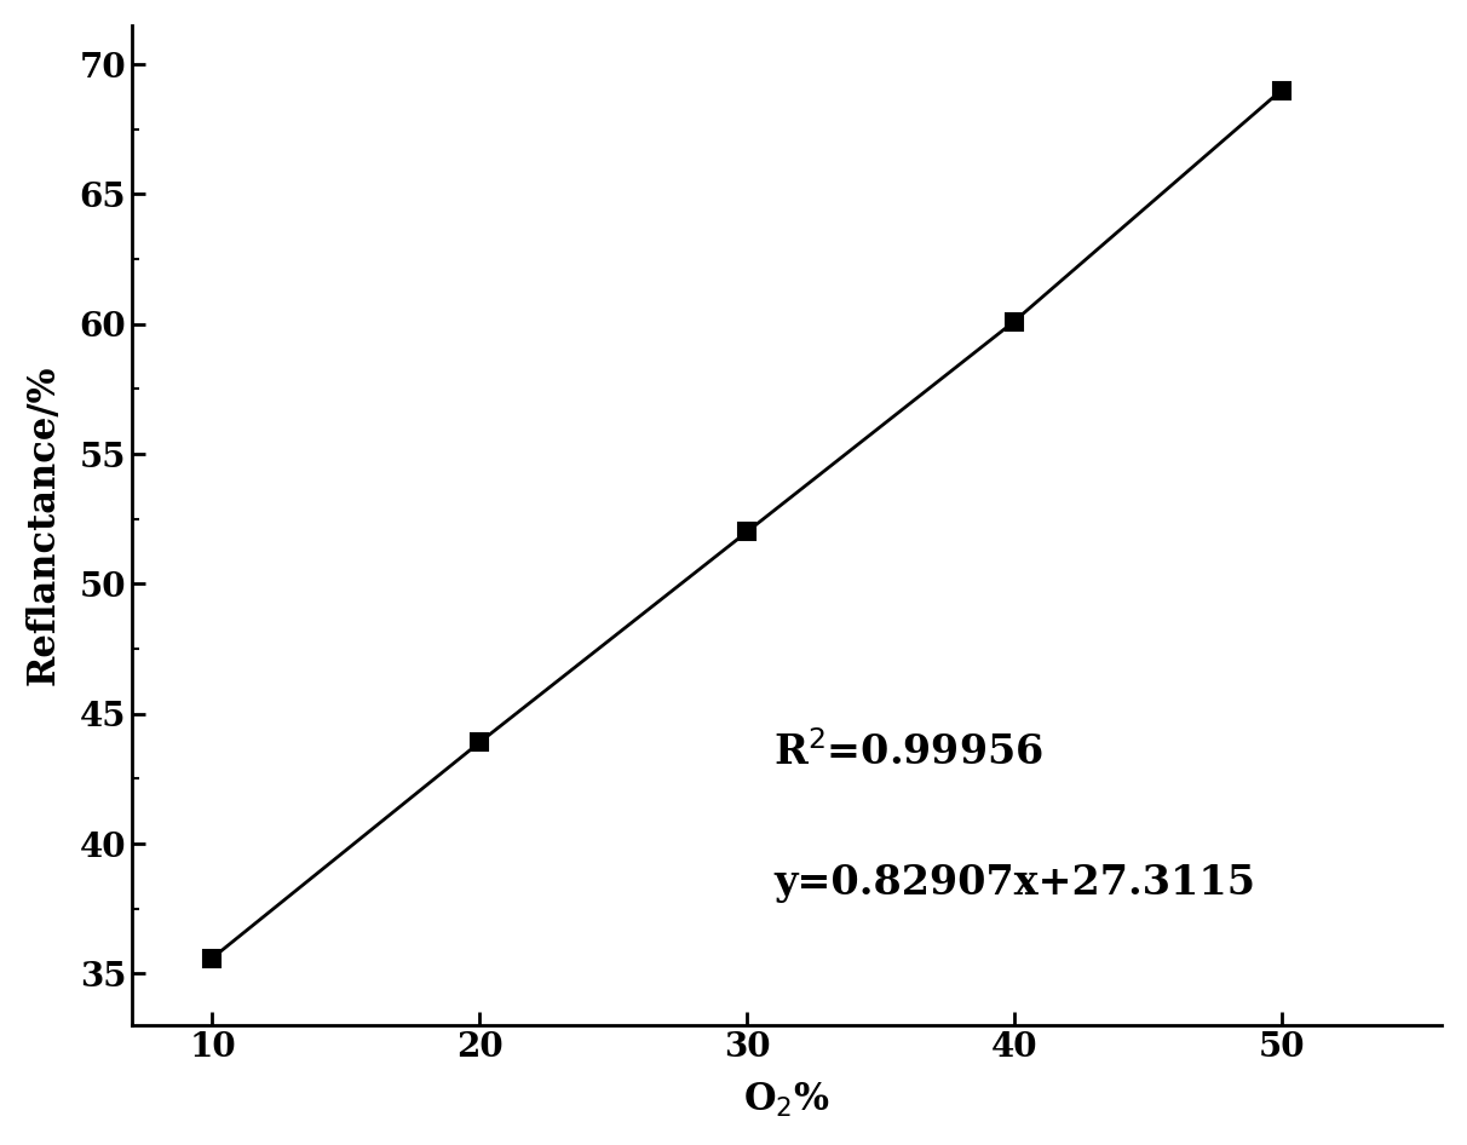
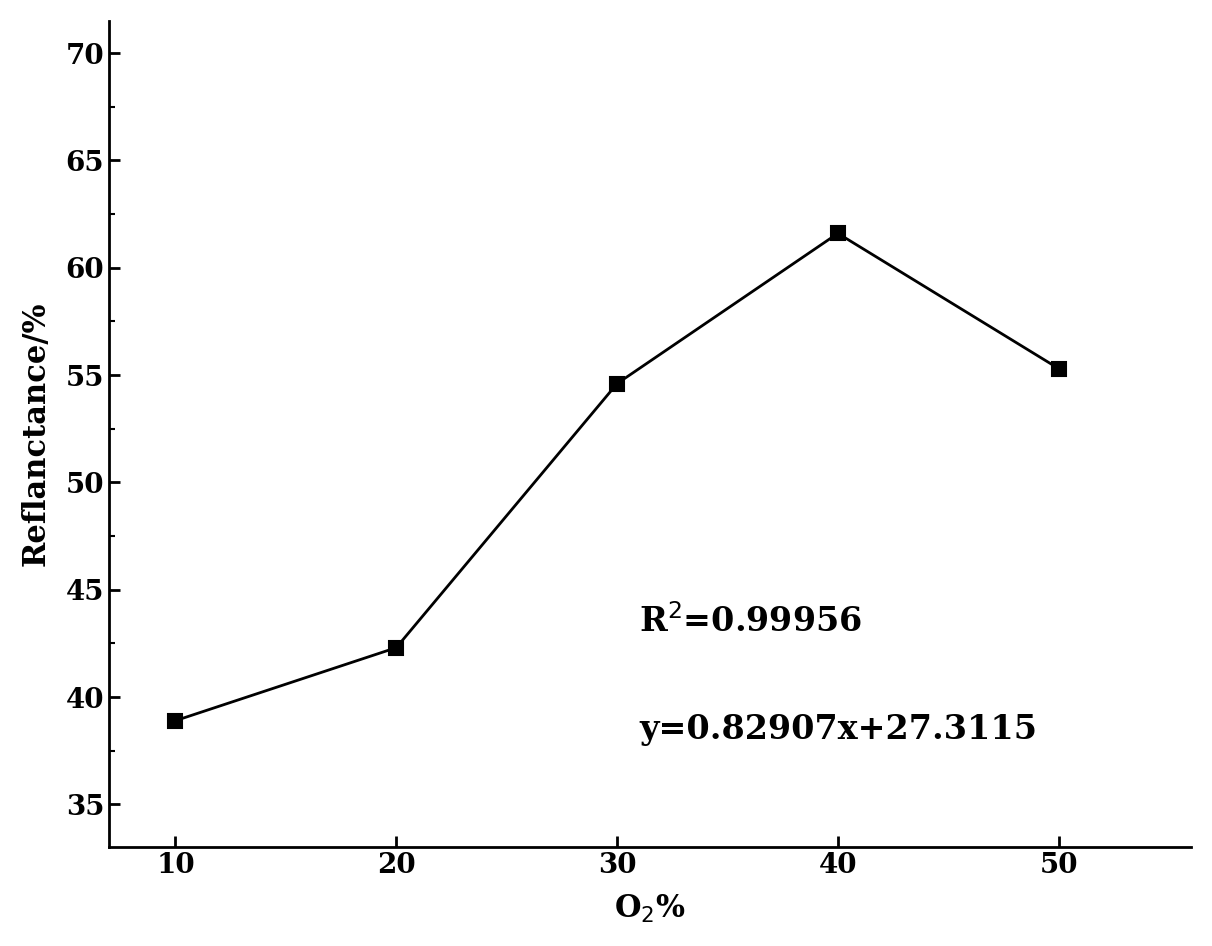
10: 35.6 -> 38.9
20: 43.9 -> 42.3
30: 52.0 -> 54.6
40: 60.1 -> 61.6
50: 69.0 -> 55.3
